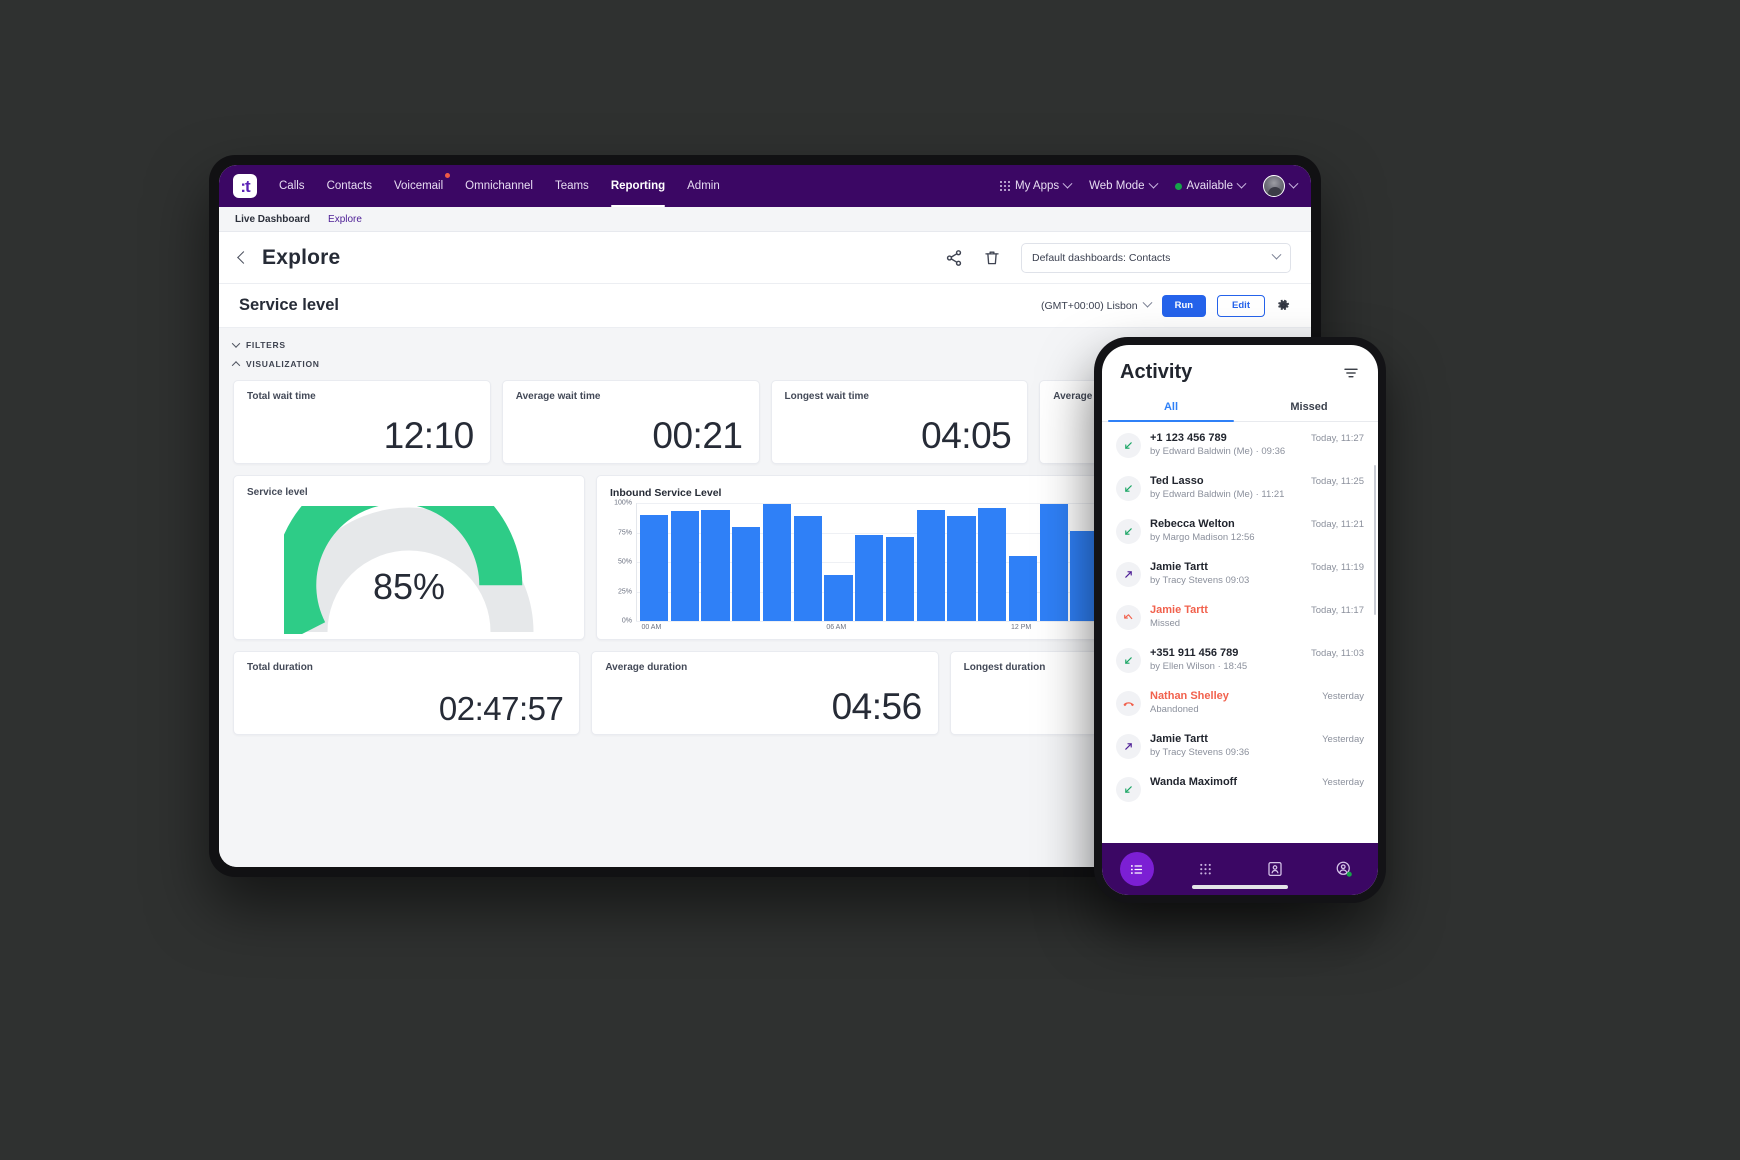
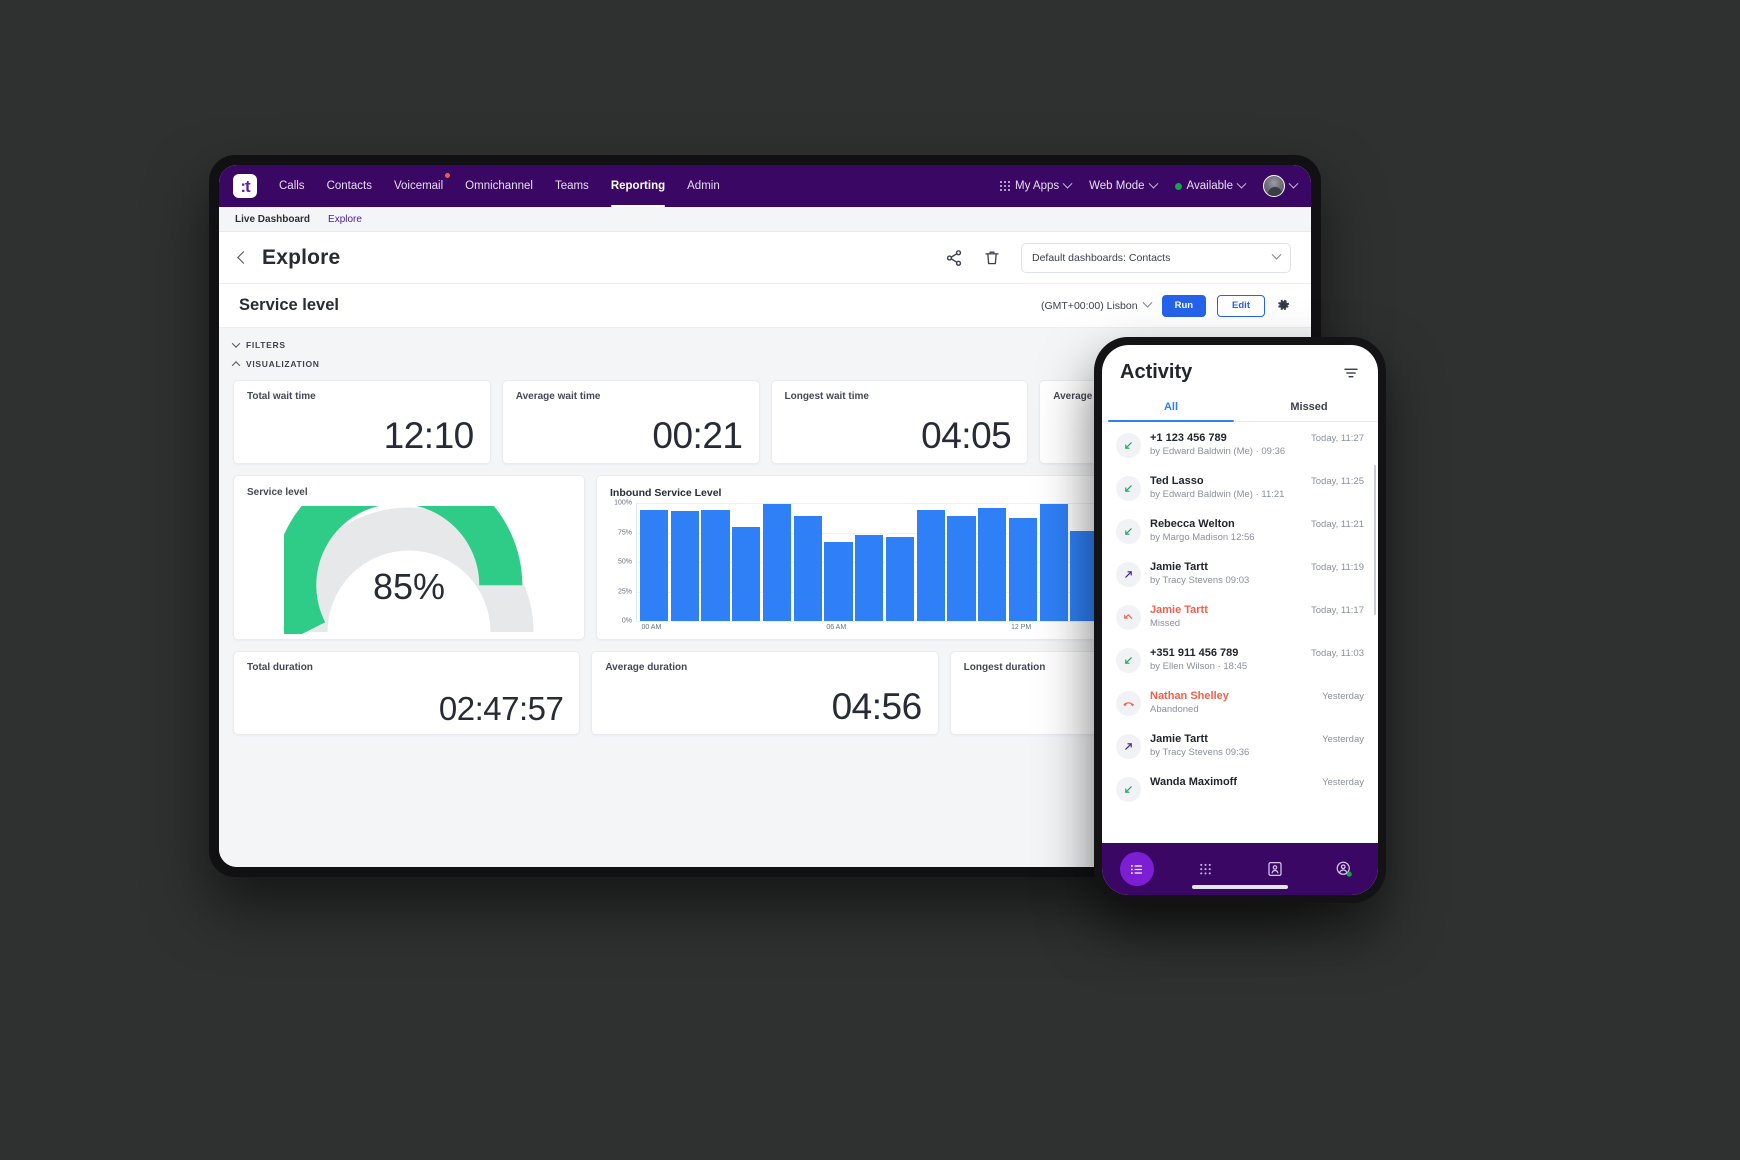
00 AM: 90% -> 94%
06 AM: 39% -> 67%
12 PM: 55% -> 87%
